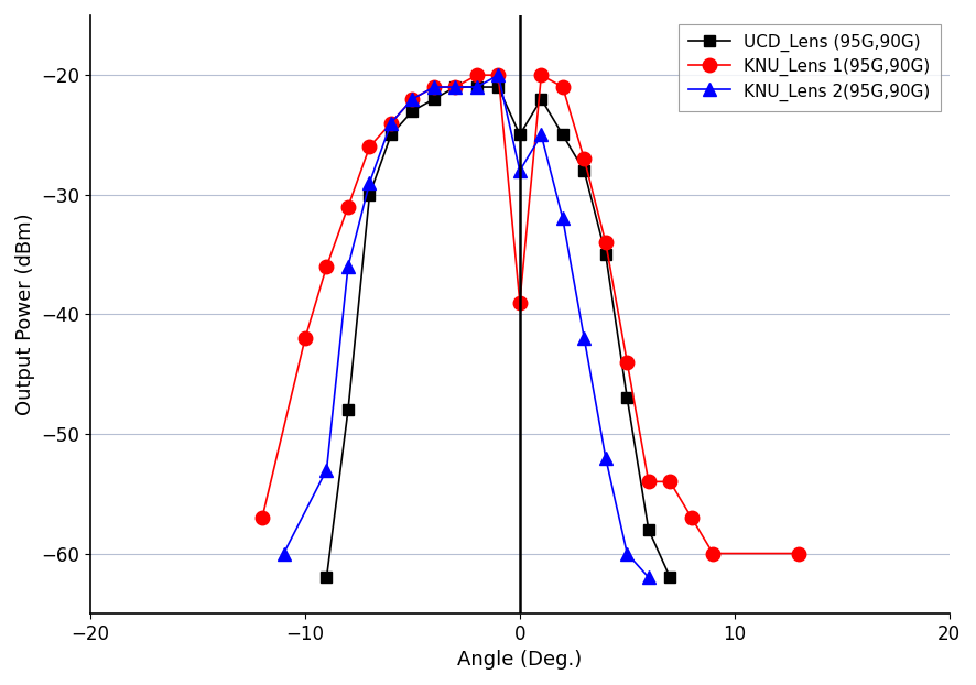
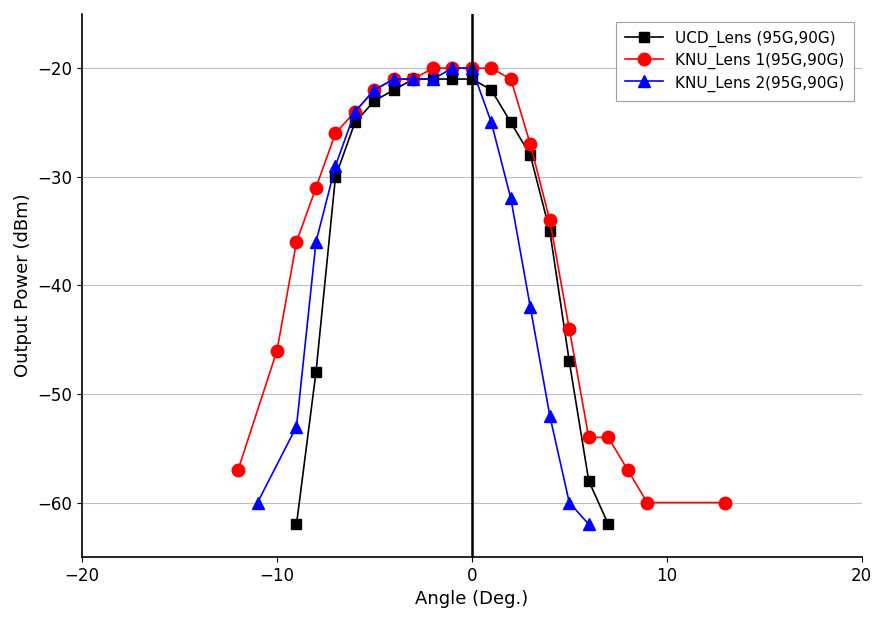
KNU_Lens 1(95G,90G)/−10: -42 -> -46
UCD_Lens (95G,90G)/0: -25 -> -21
KNU_Lens 1(95G,90G)/0: -39 -> -20
KNU_Lens 2(95G,90G)/0: -28 -> -20
